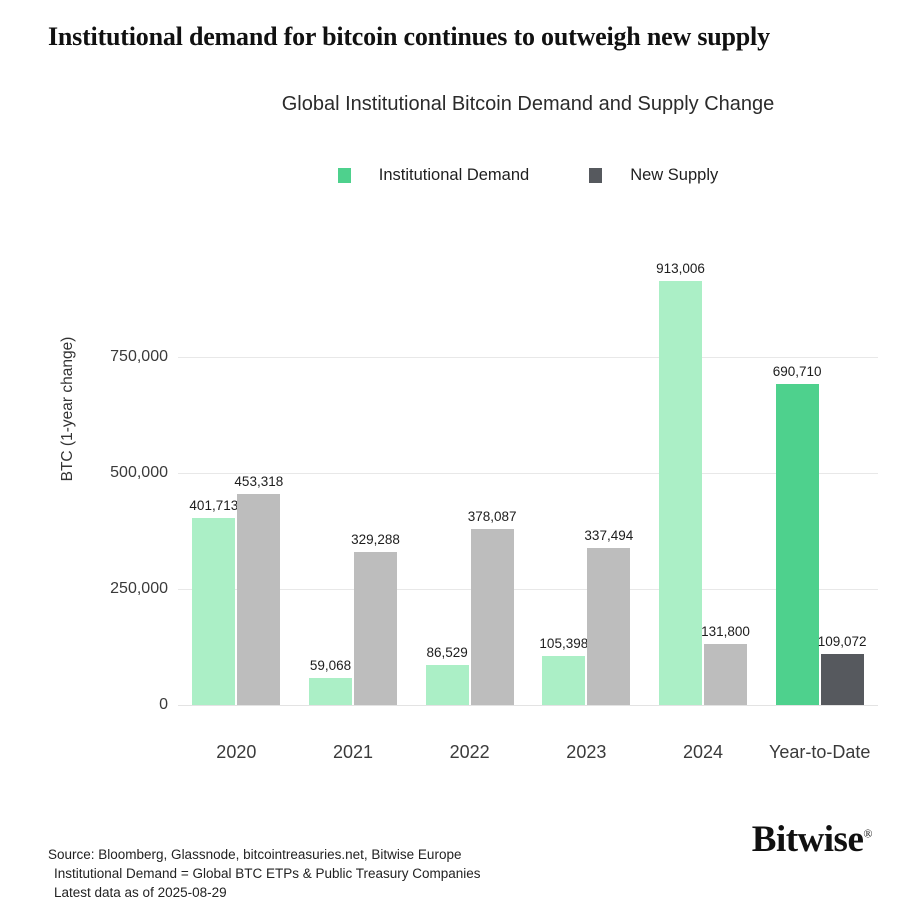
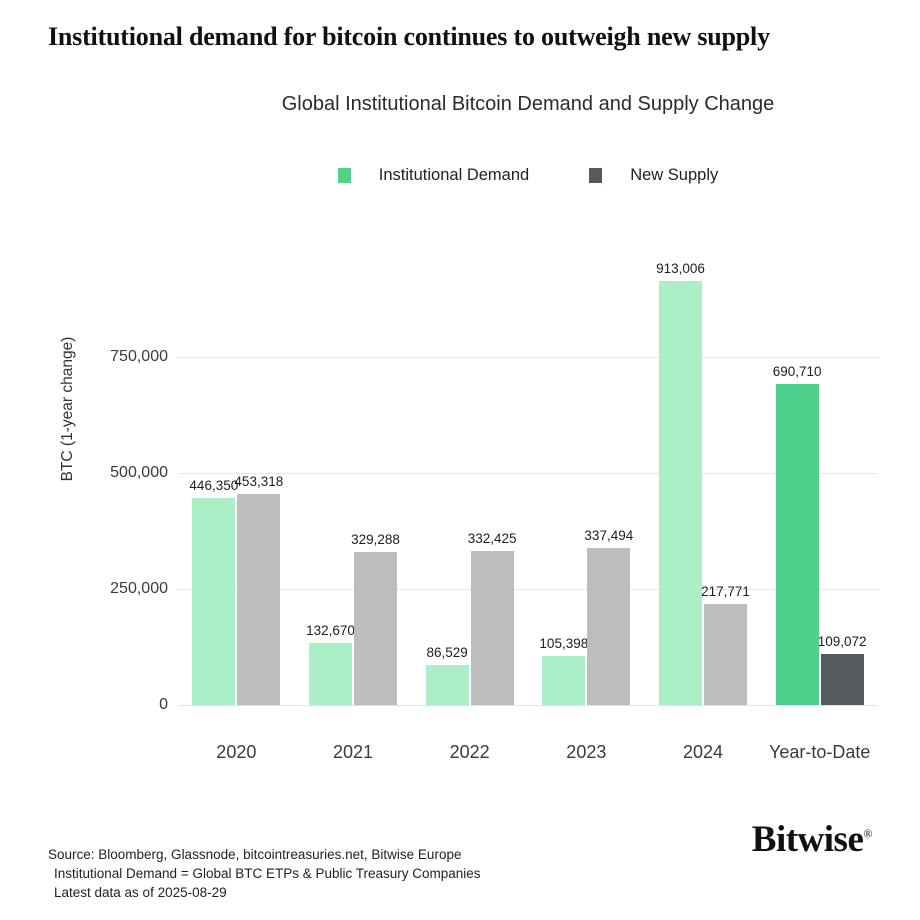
Institutional Demand/2020: 401,713 -> 446,350
Institutional Demand/2021: 59,068 -> 132,670
New Supply/2022: 378,087 -> 332,425
New Supply/2024: 131,800 -> 217,771
